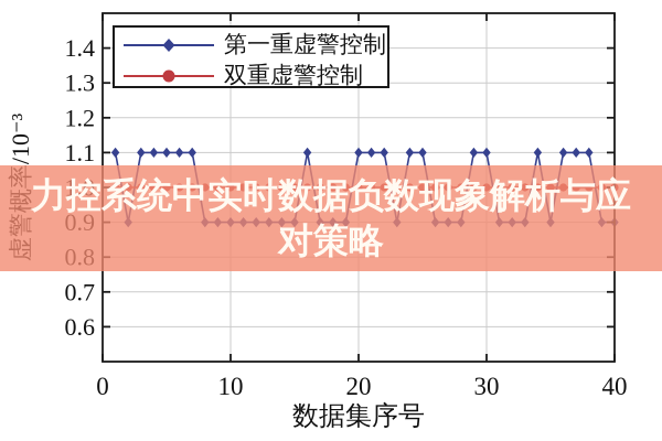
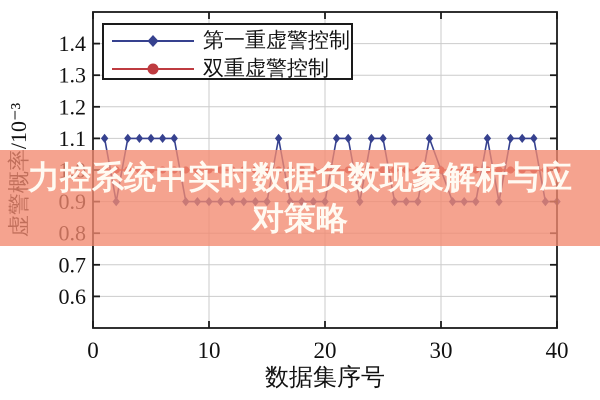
第一重虚警控制/20: 1.1 -> 0.9
第一重虚警控制/30: 1.1 -> 1.0
